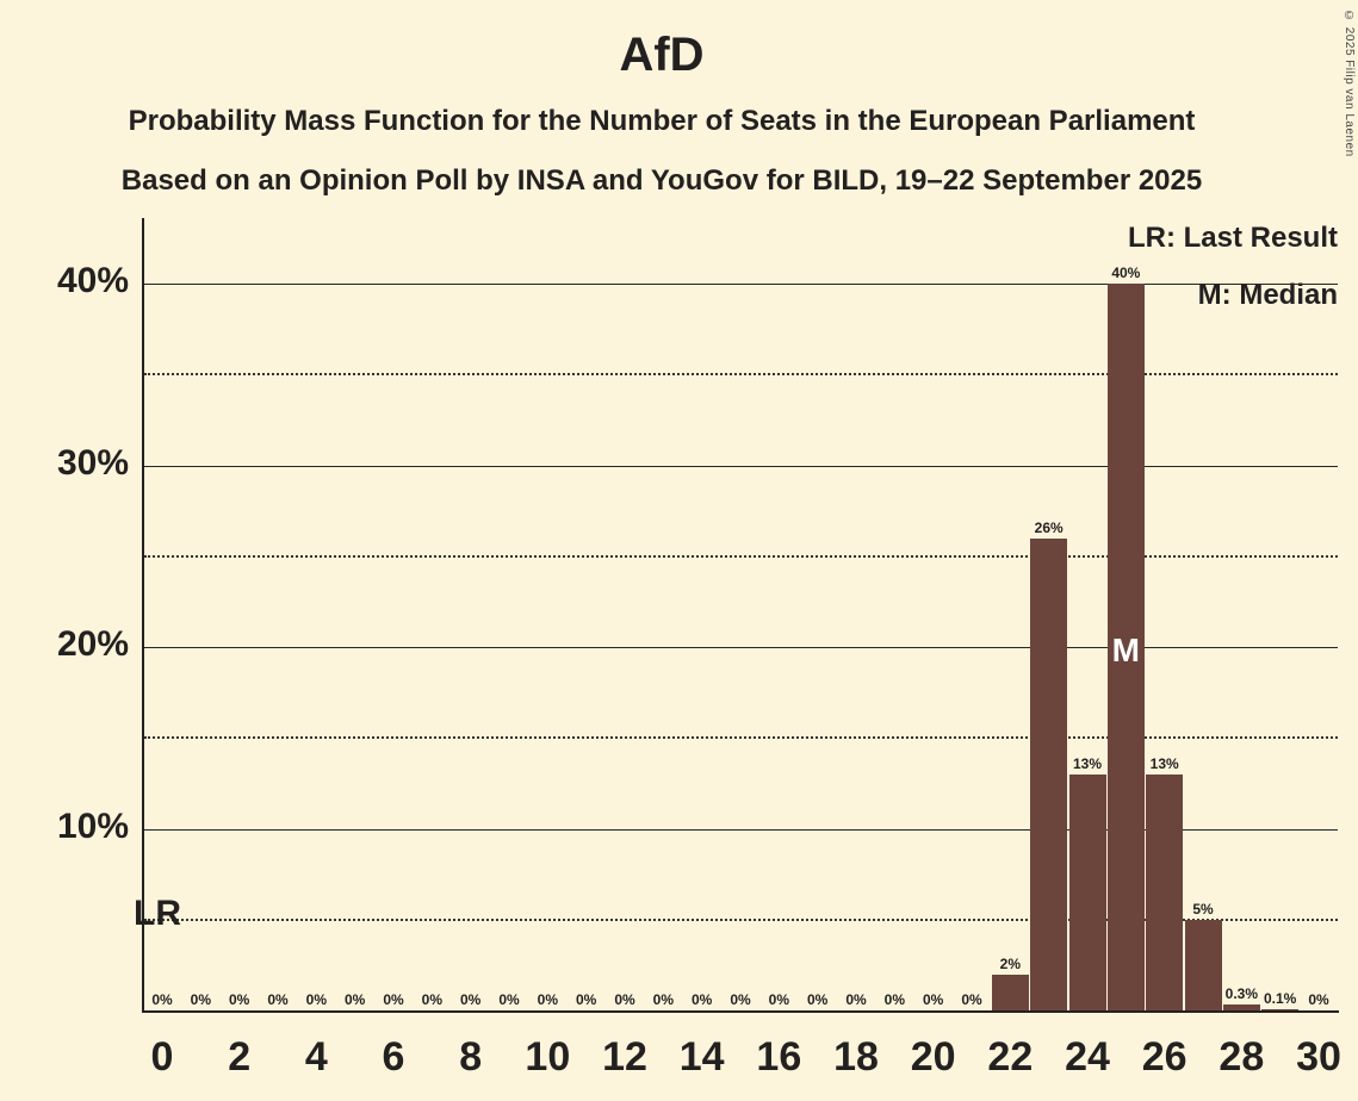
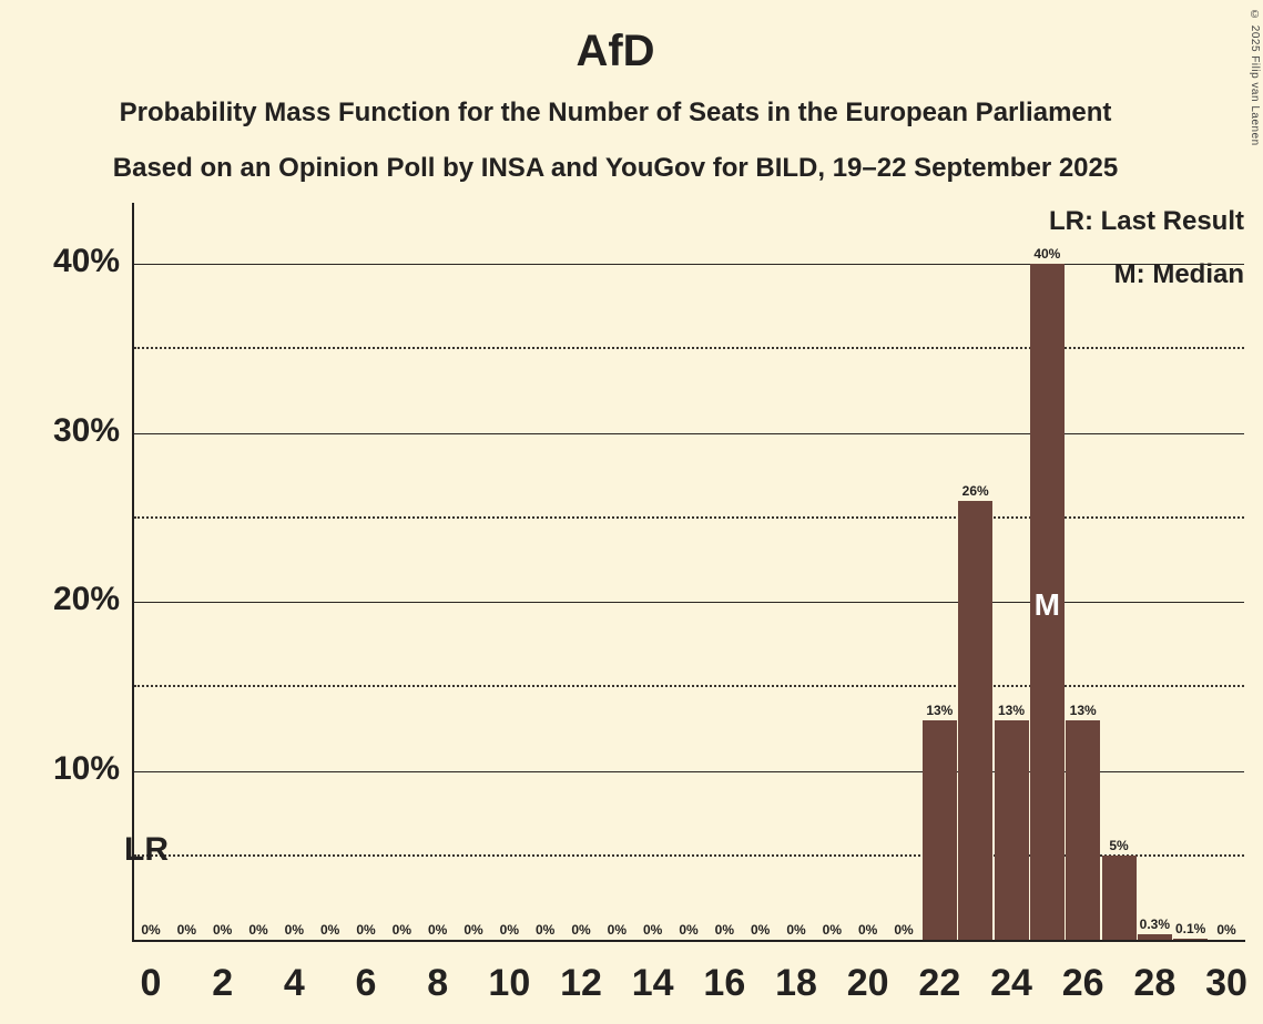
22: 2% -> 13%
